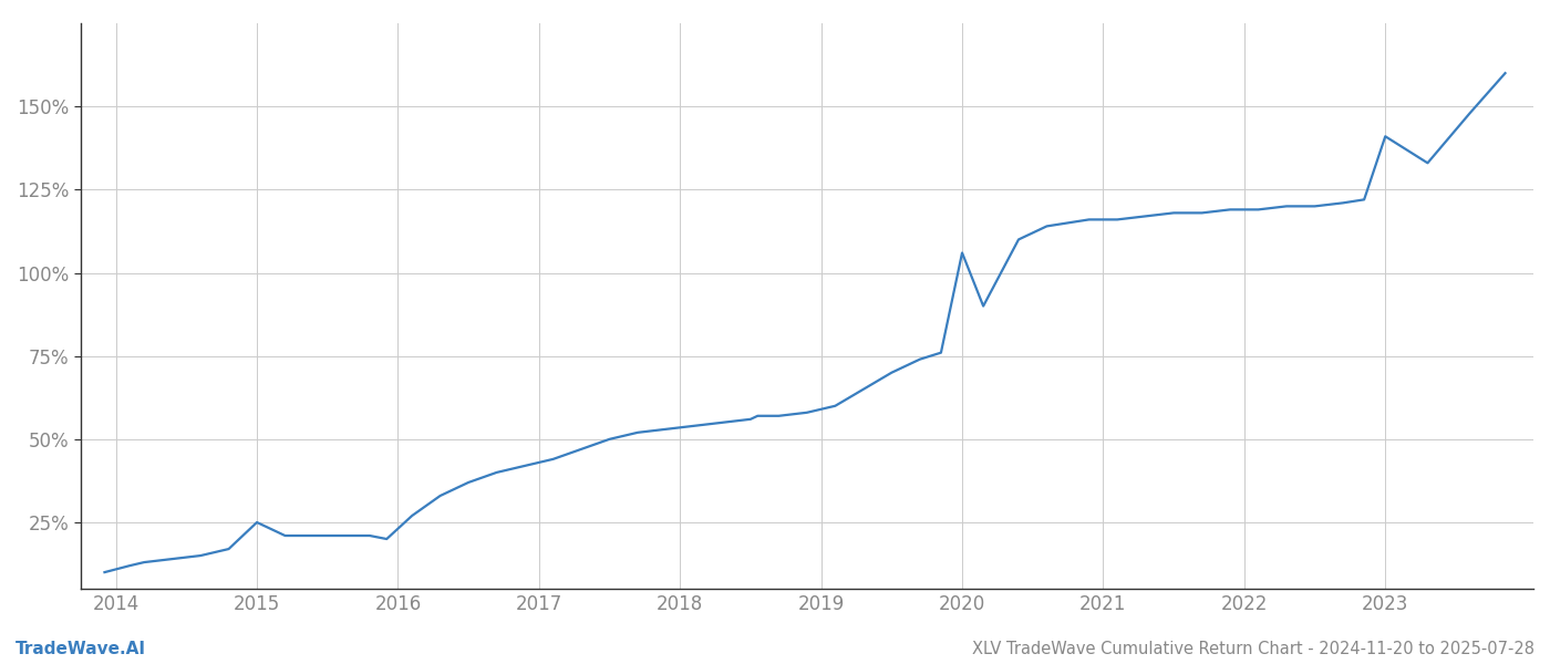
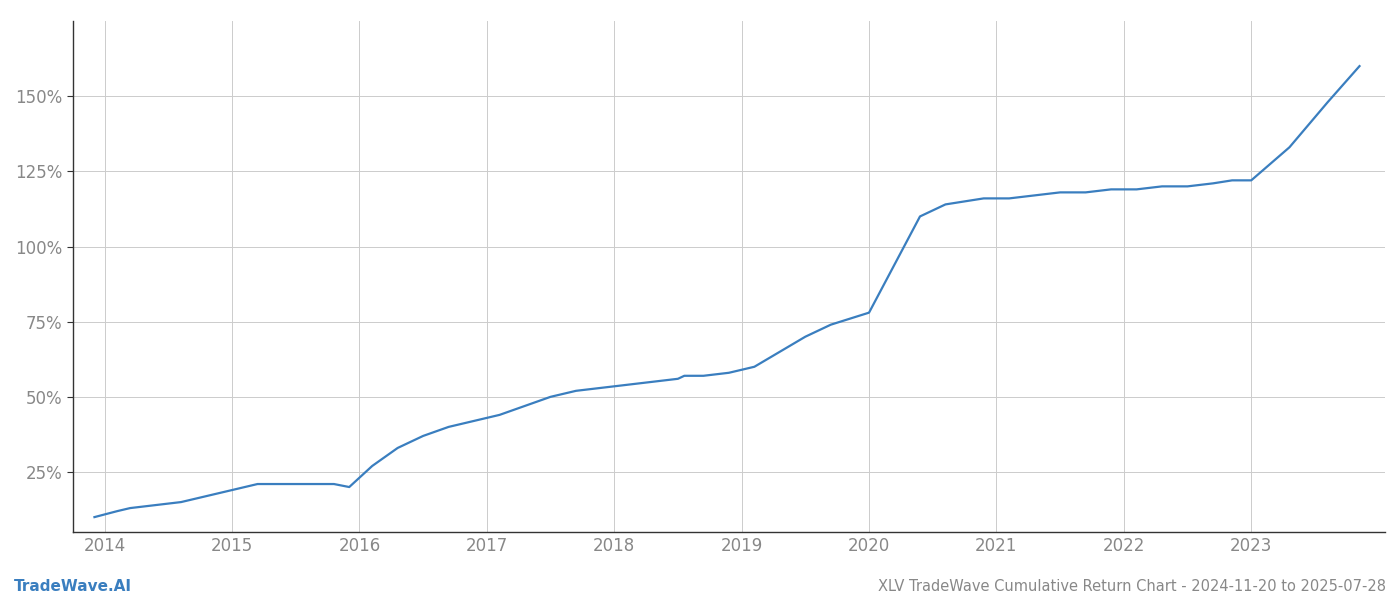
2015: 25% -> 19%
2020: 106% -> 78%
2023: 141% -> 122%
